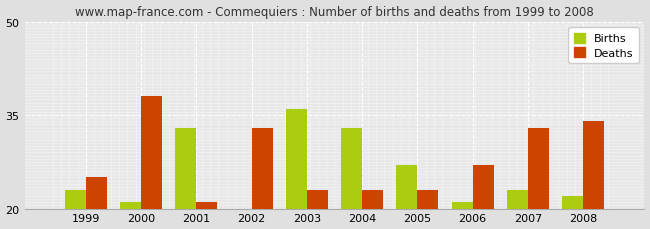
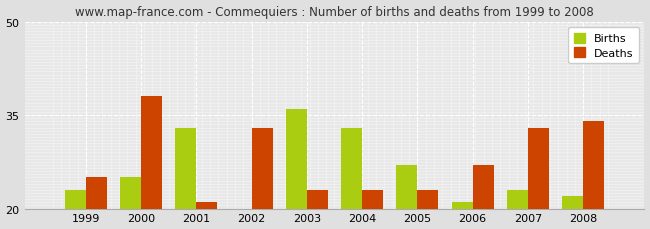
Births/2000: 21 -> 25
